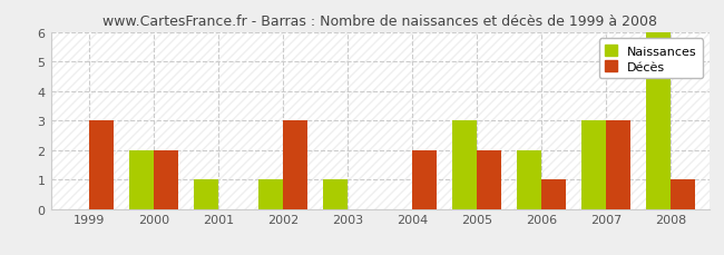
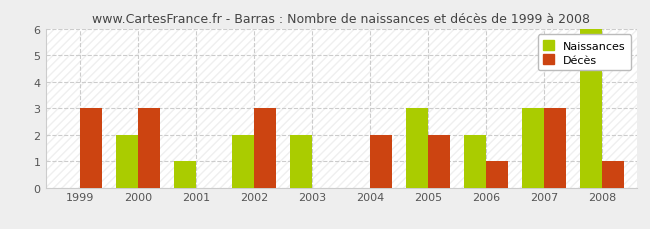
Décès/2000: 2 -> 3
Naissances/2002: 1 -> 2
Naissances/2003: 1 -> 2
